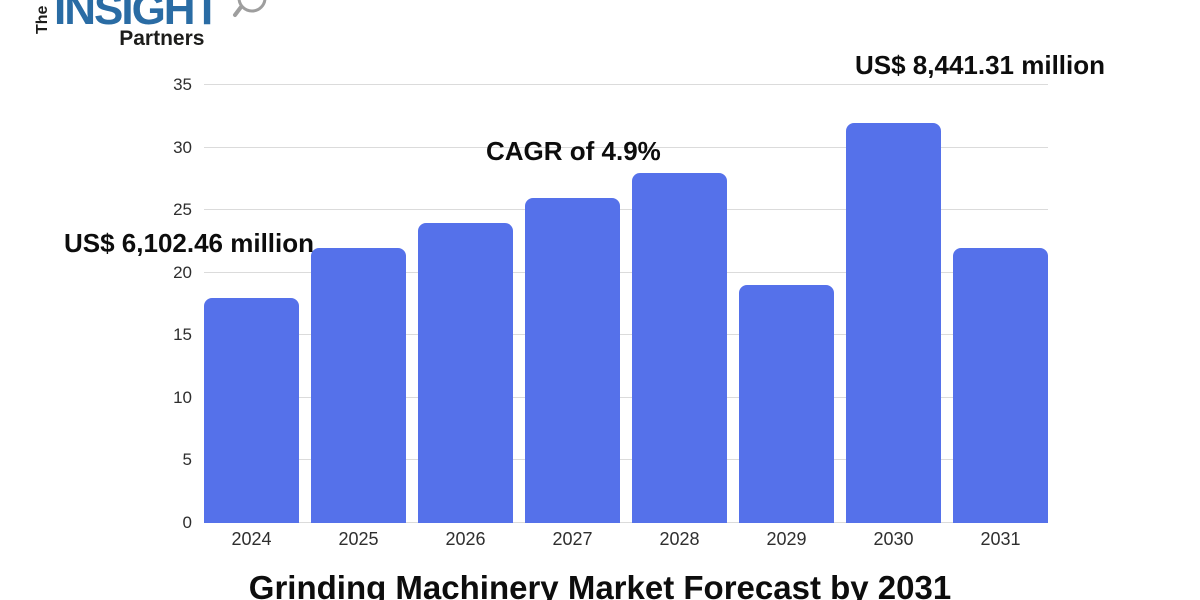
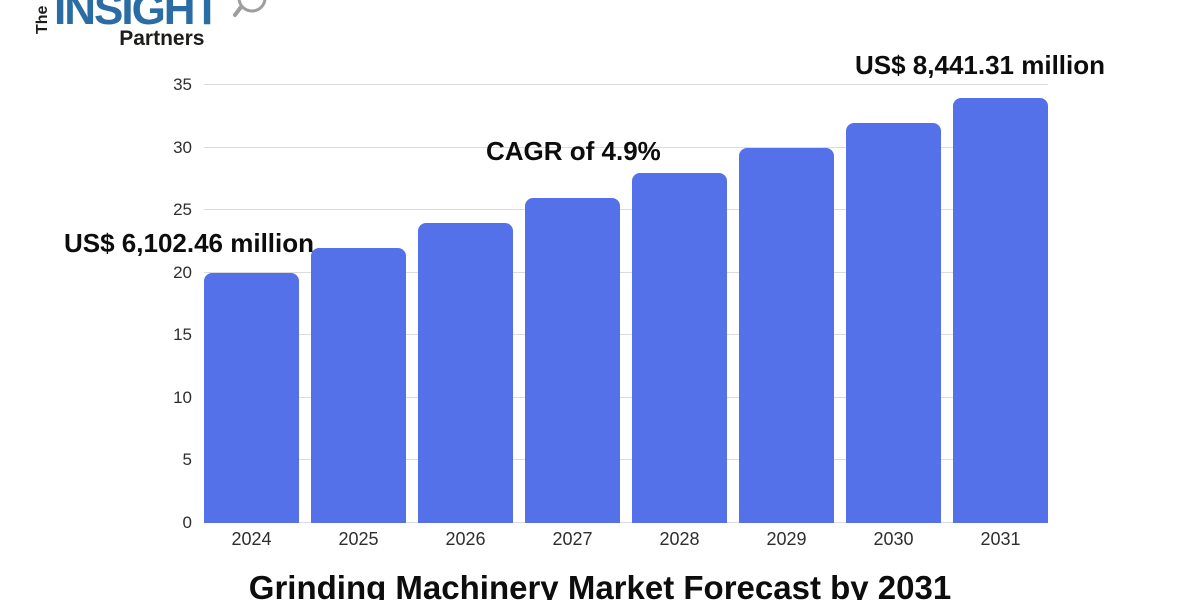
2024: 18 -> 20
2029: 19 -> 30
2031: 22 -> 34
